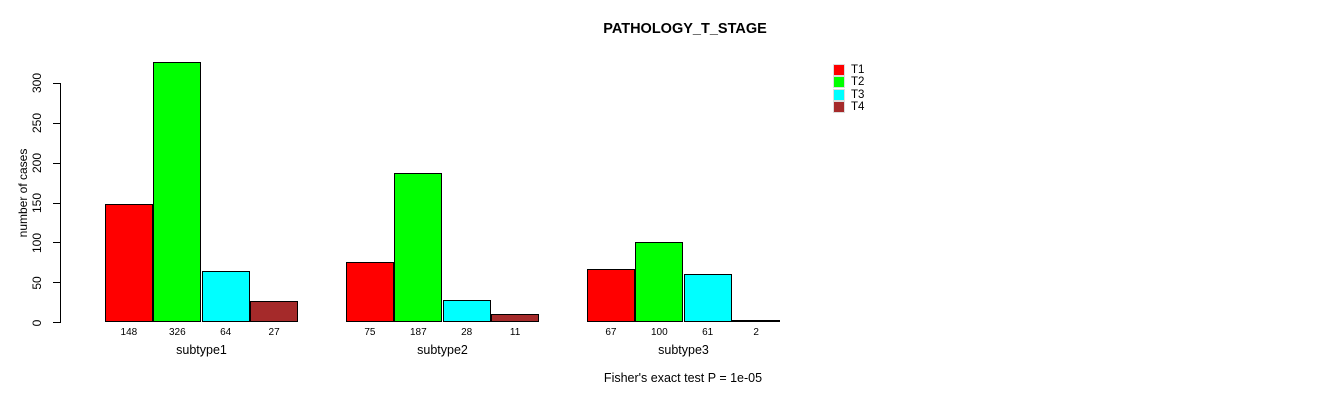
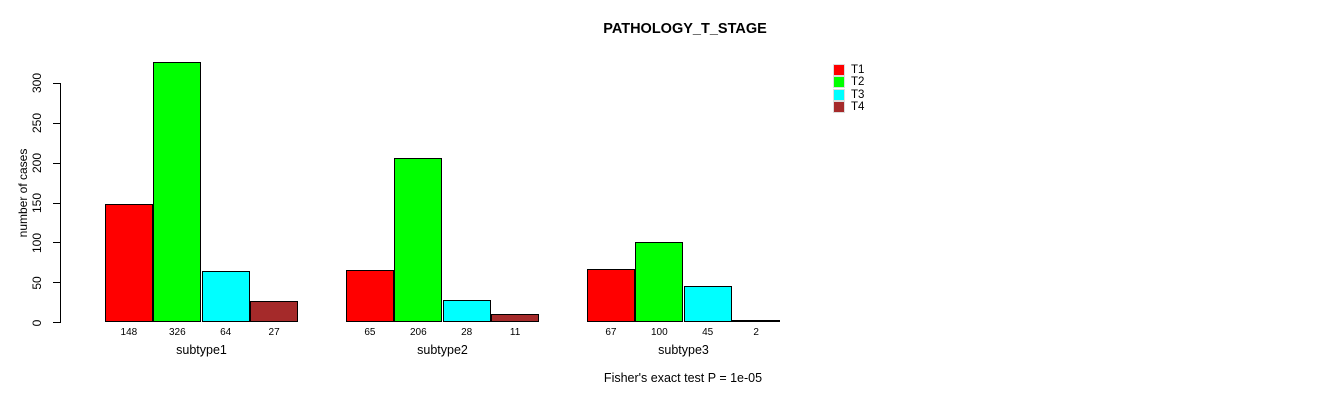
T1/subtype2: 75 -> 65
T2/subtype2: 187 -> 206
T3/subtype3: 61 -> 45
